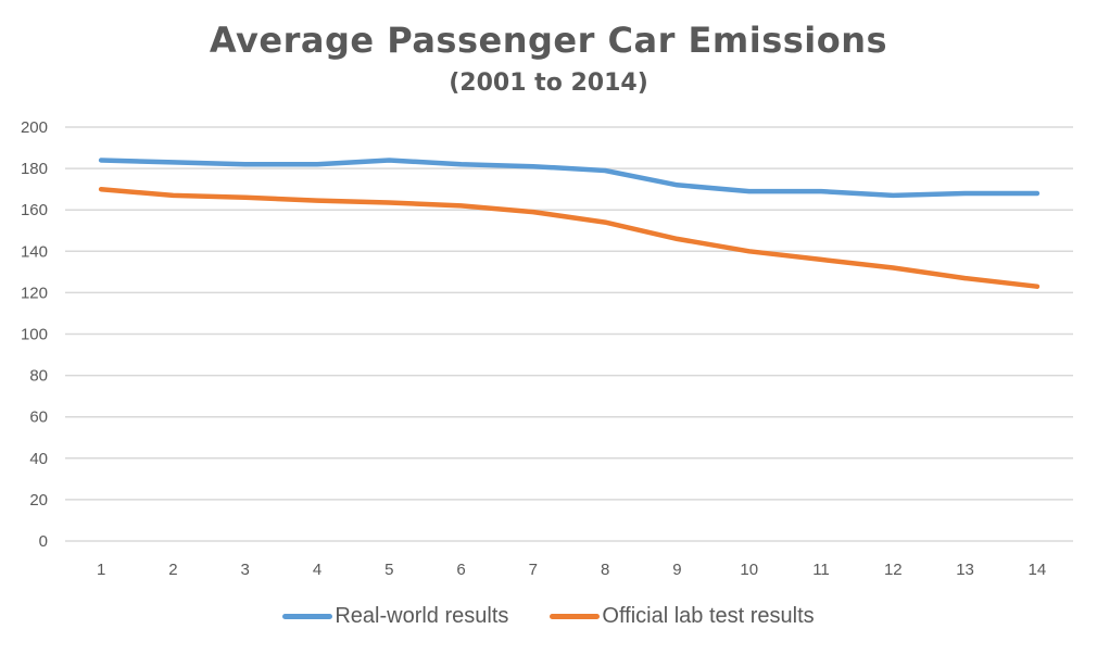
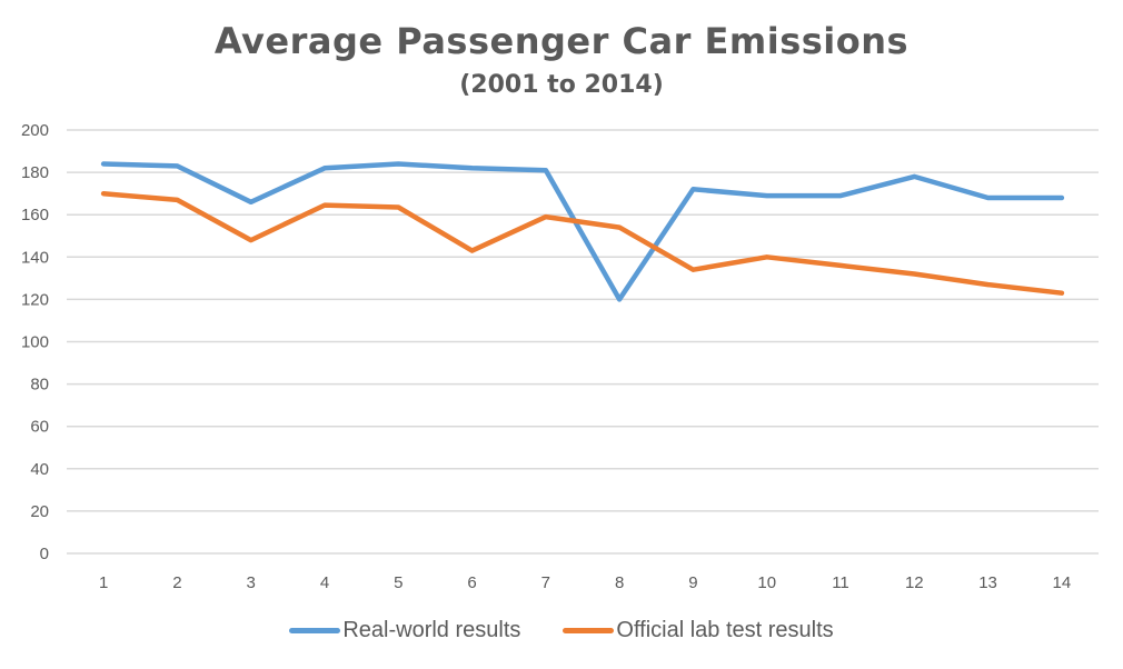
Real-world results/3: 182 -> 166
Official lab test results/3: 166 -> 148
Official lab test results/6: 162 -> 143
Real-world results/8: 179 -> 120
Official lab test results/9: 146 -> 134
Real-world results/12: 167 -> 178
